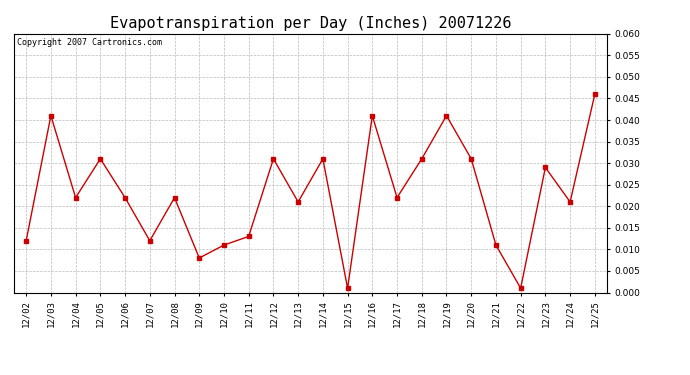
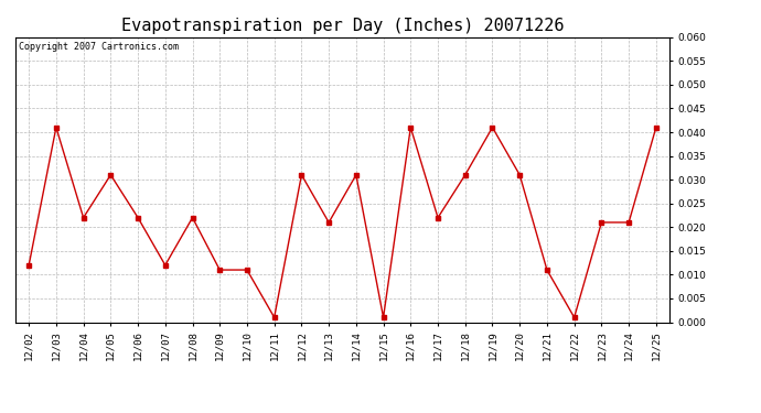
12/09: 0.008 -> 0.011
12/11: 0.013 -> 0.001
12/23: 0.029 -> 0.021
12/25: 0.046 -> 0.041
